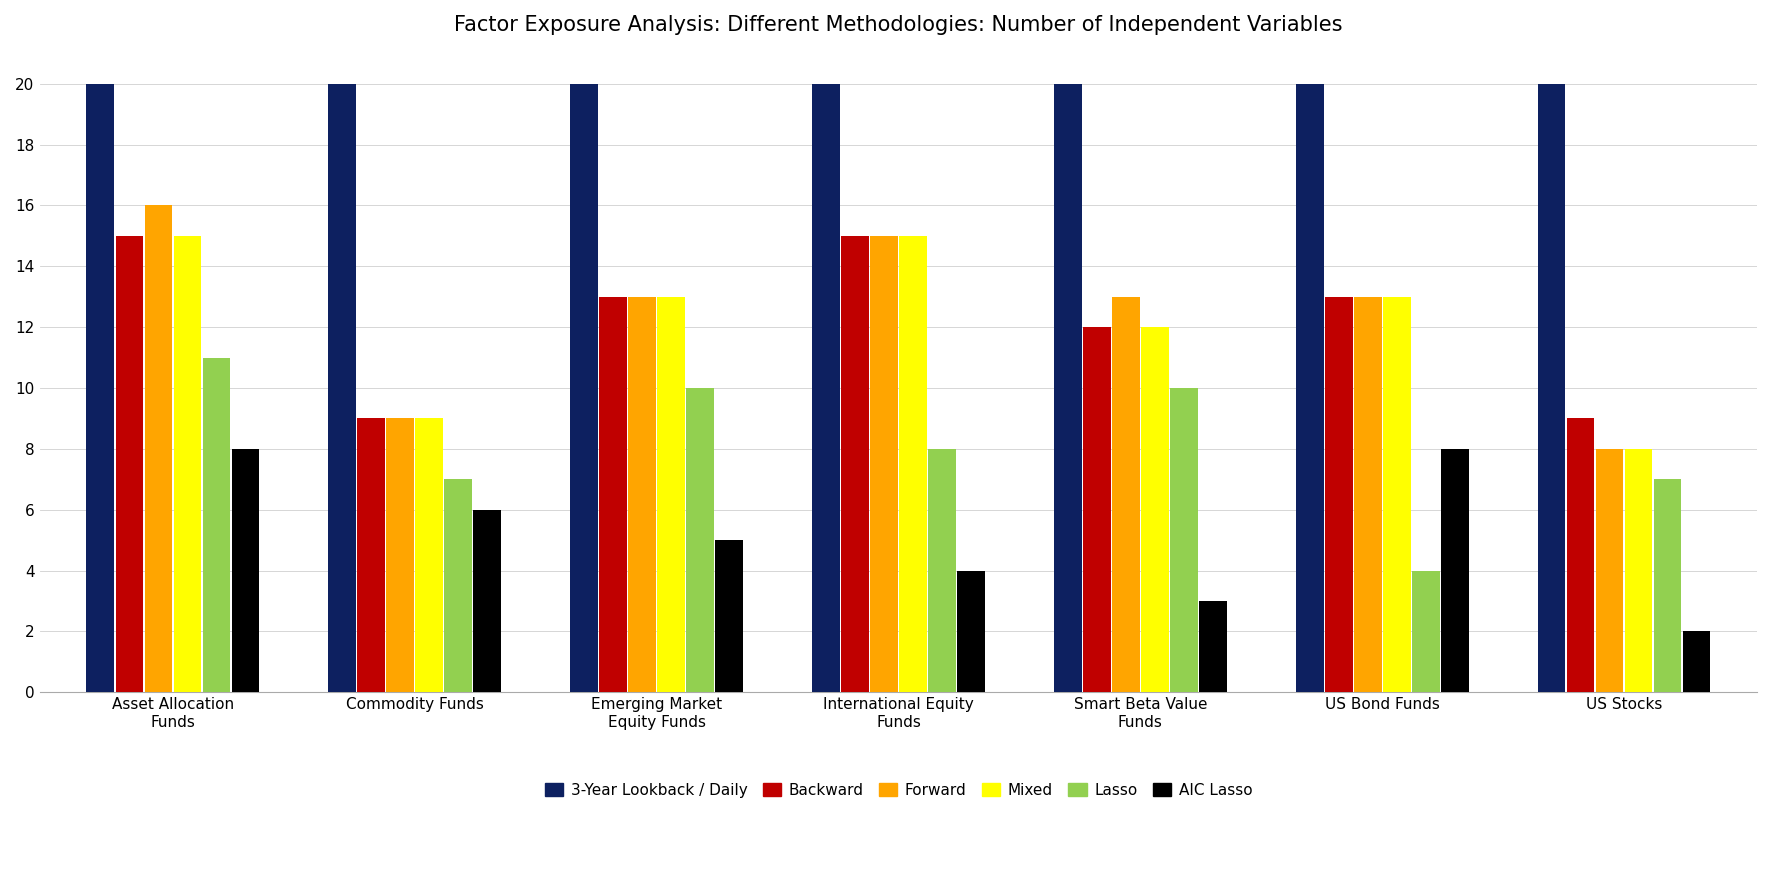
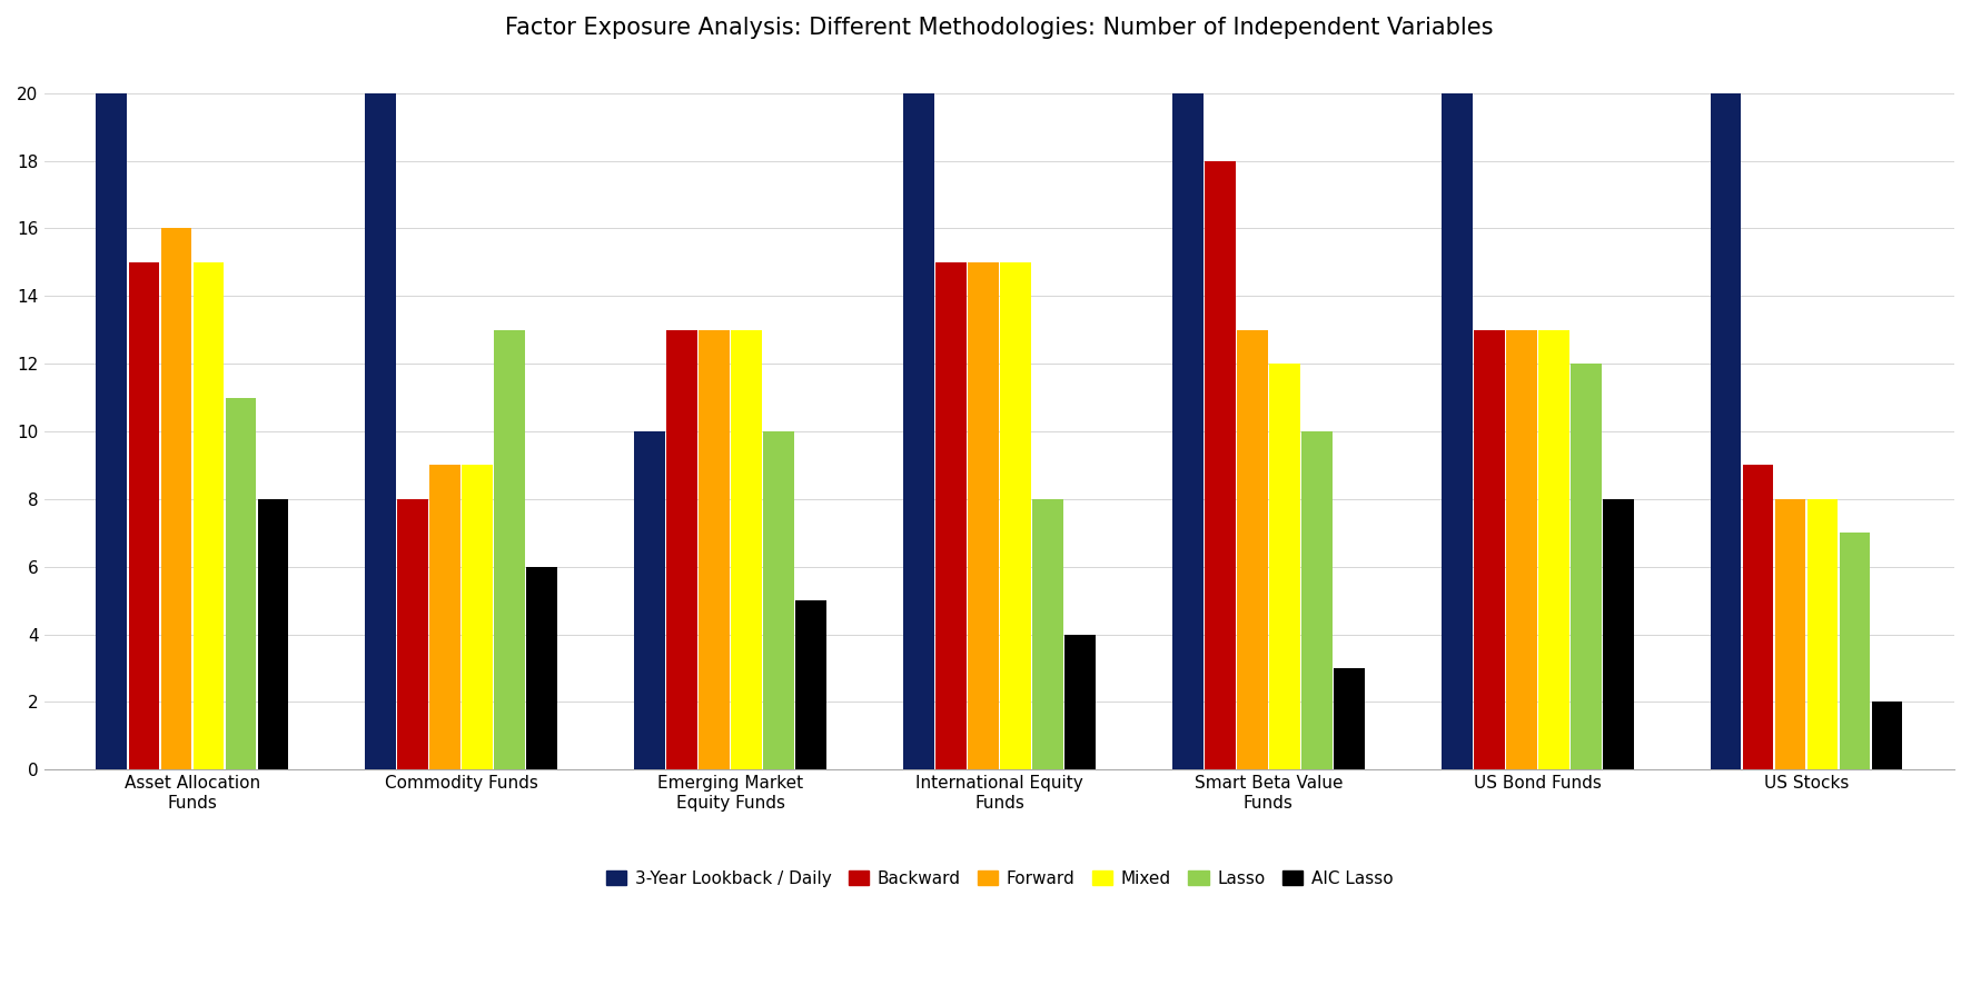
Backward/Commodity Funds: 9 -> 8
Lasso/Commodity Funds: 7 -> 13
3-Year Lookback / Daily/Emerging Market Equity Funds: 20 -> 10
Backward/Smart Beta Value Funds: 12 -> 18
Lasso/US Bond Funds: 4 -> 12
